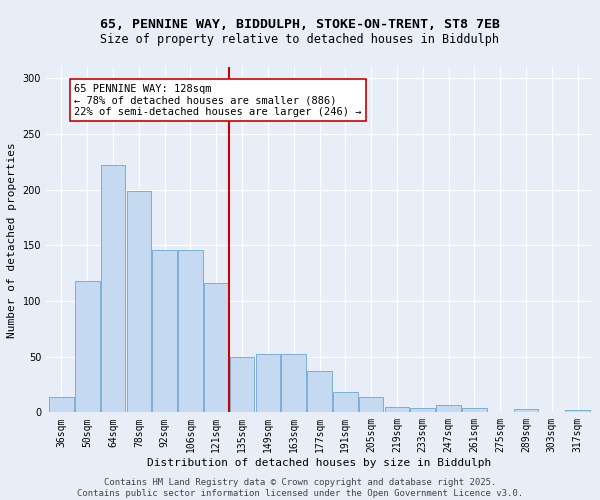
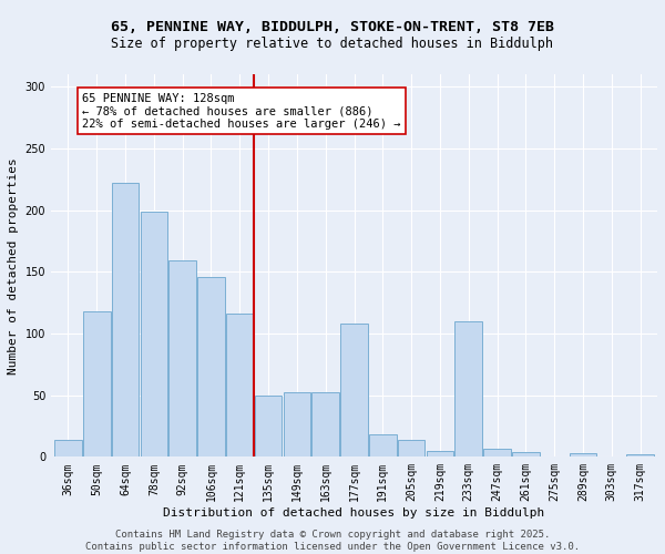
92sqm: 146 -> 159
177sqm: 37 -> 108
233sqm: 4 -> 110
